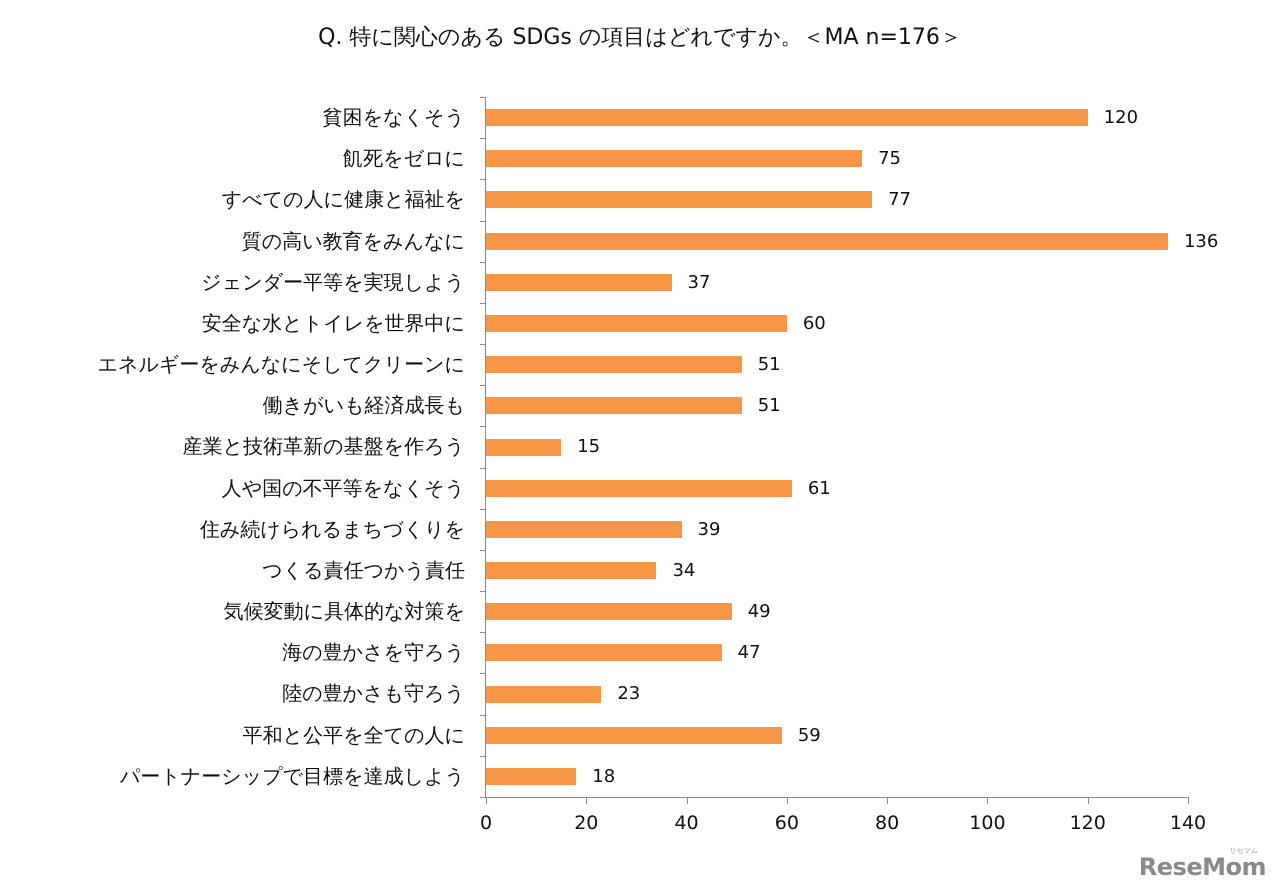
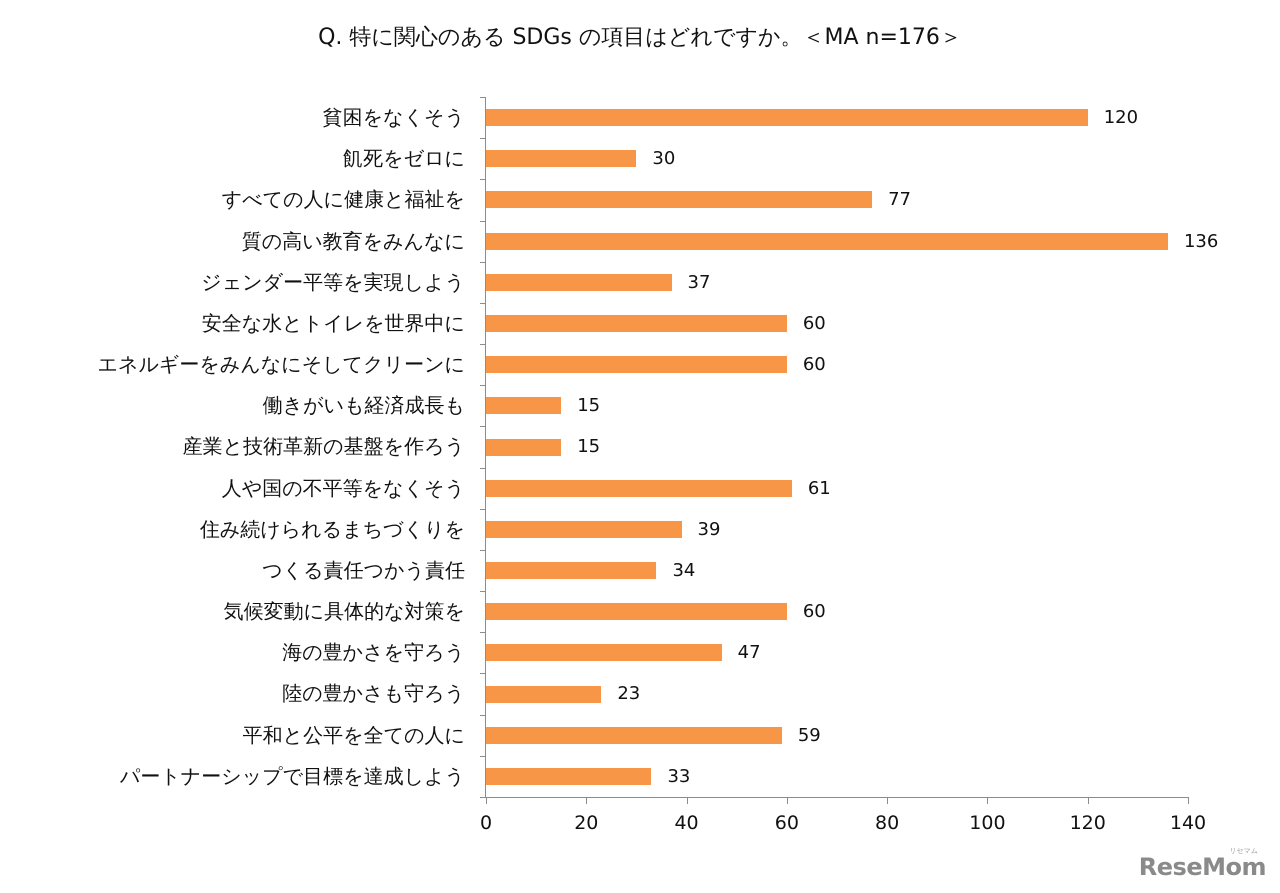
飢死をゼロに: 75 -> 30
エネルギーをみんなにそしてクリーンに: 51 -> 60
働きがいも経済成長も: 51 -> 15
気候変動に具体的な対策を: 49 -> 60
パートナーシップで目標を達成しよう: 18 -> 33
